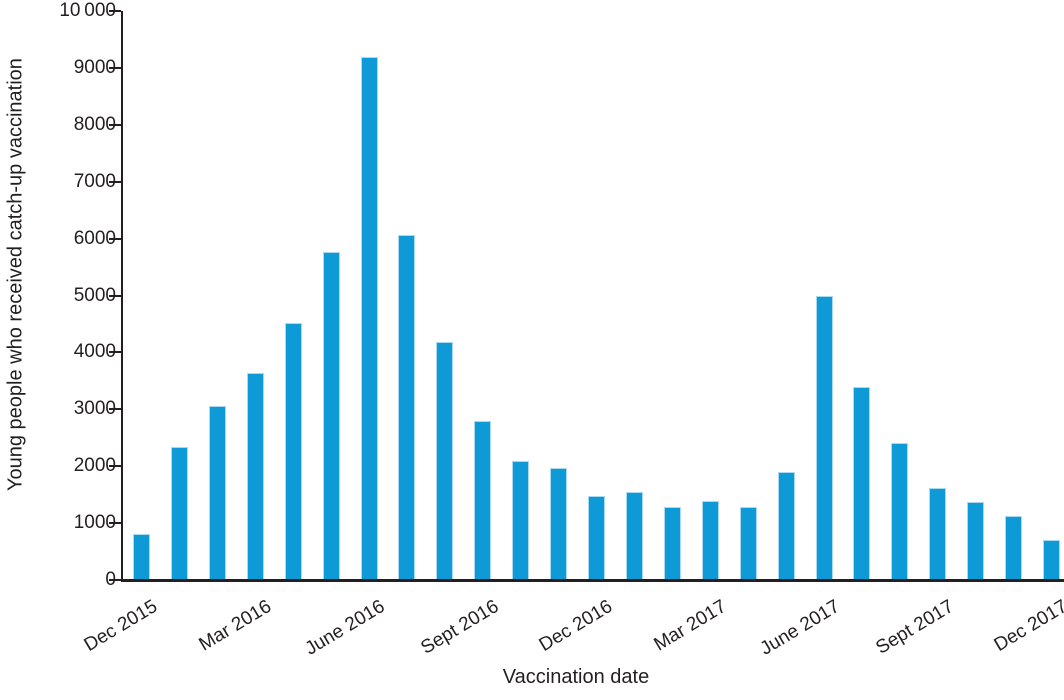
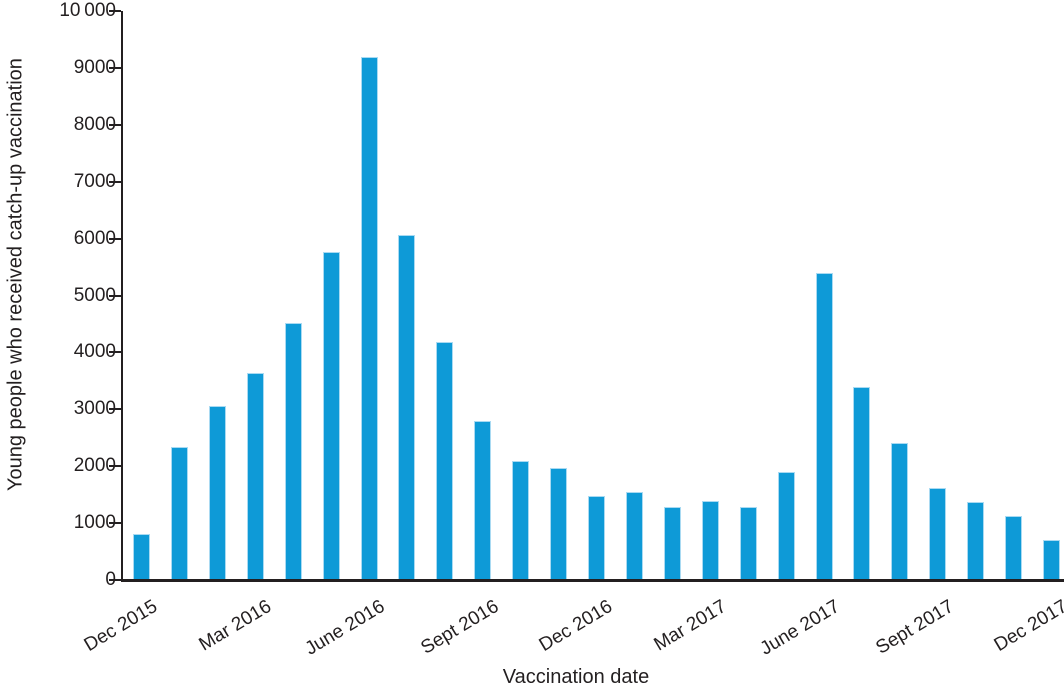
June 2017: 5000 -> 5400
